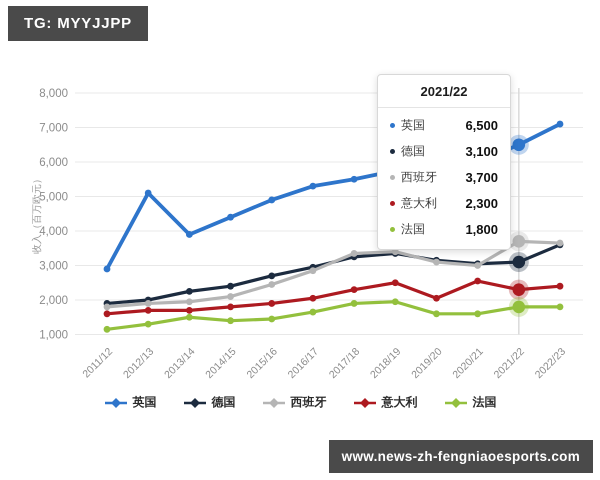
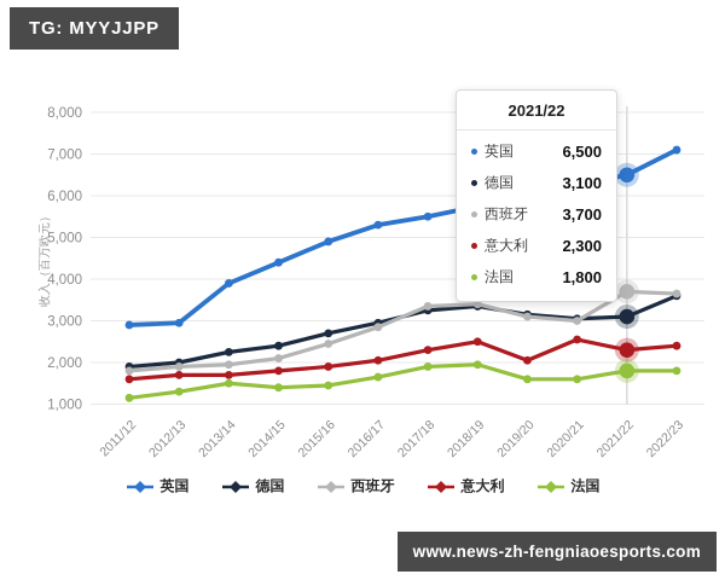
英国/2012/13: 5100 -> 3000
英国/2020/21: 6000 -> 6200
